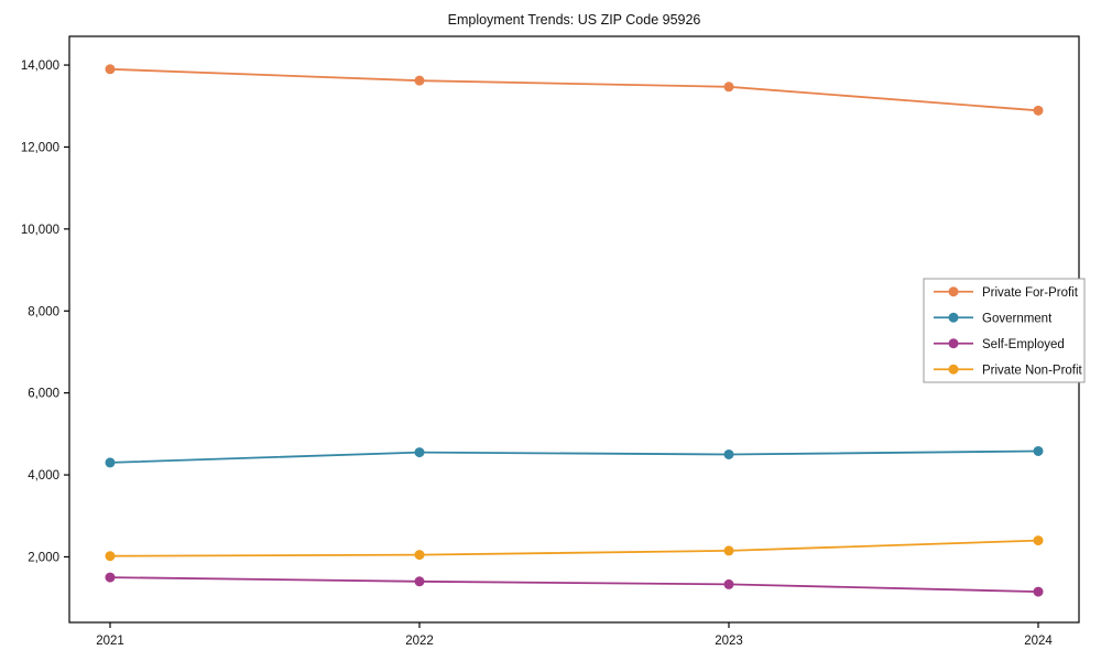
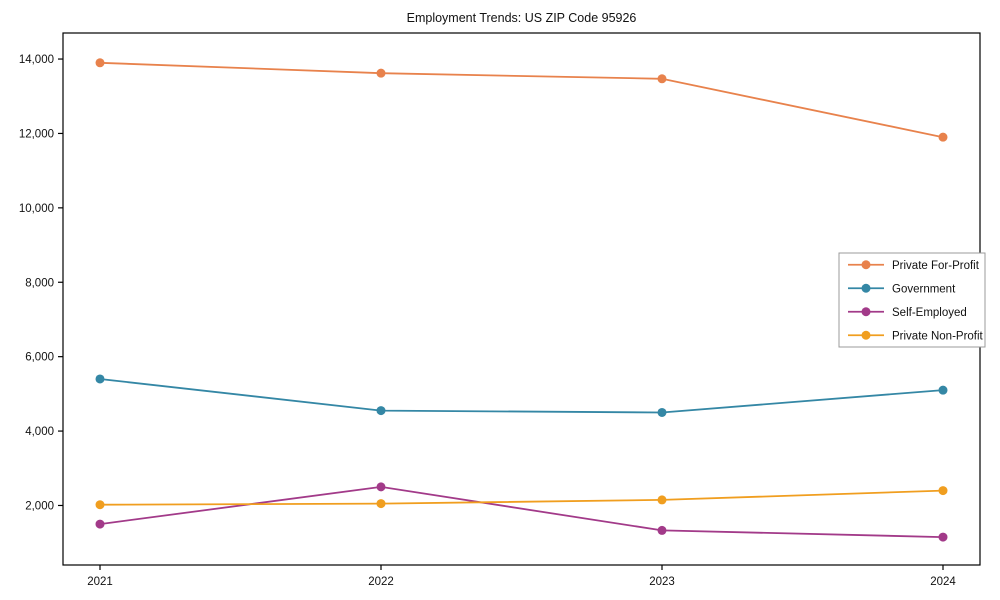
Government/2021: 4300 -> 5400
Self-Employed/2022: 1400 -> 2500
Private For-Profit/2024: 12900 -> 11900
Government/2024: 4600 -> 5100
